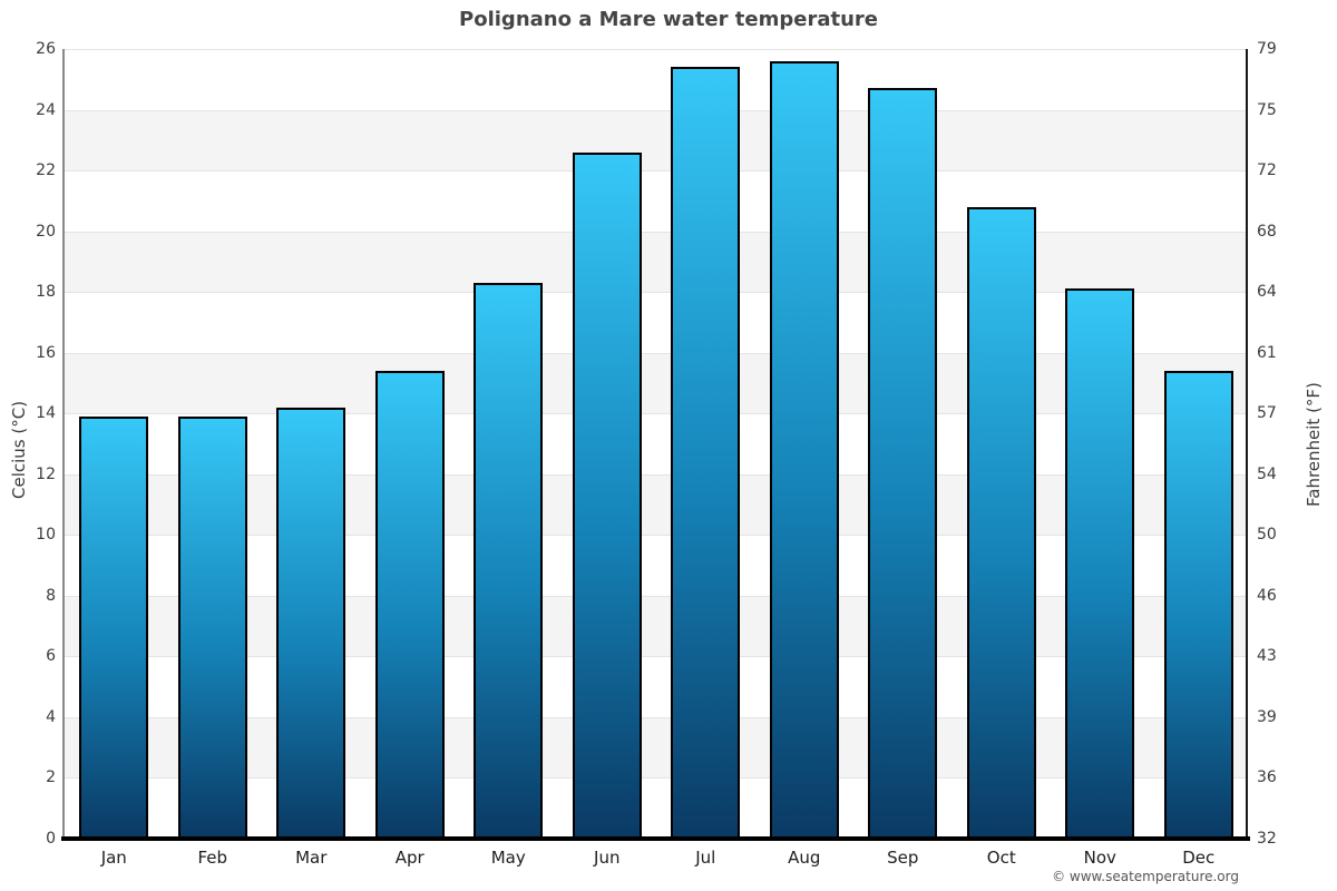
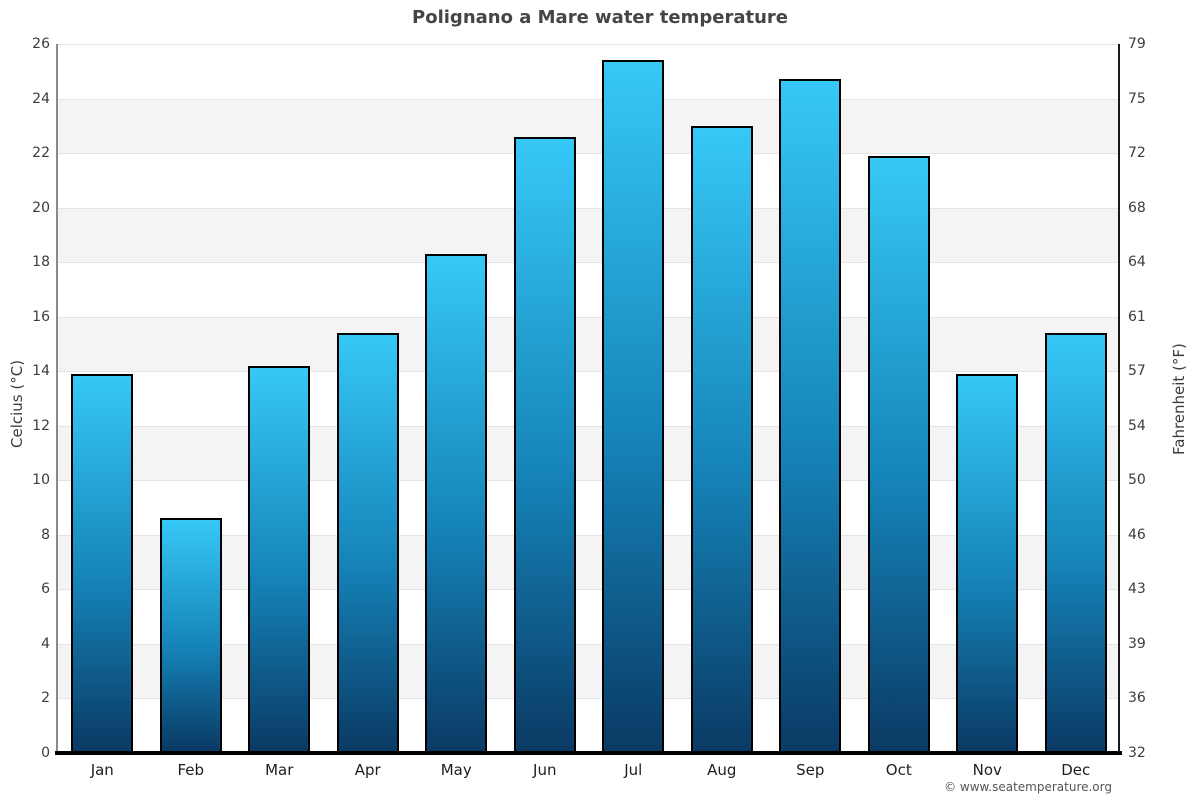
Feb: 13.9 -> 8.6
Aug: 25.6 -> 23.0
Oct: 20.8 -> 21.9
Nov: 18.1 -> 13.9
